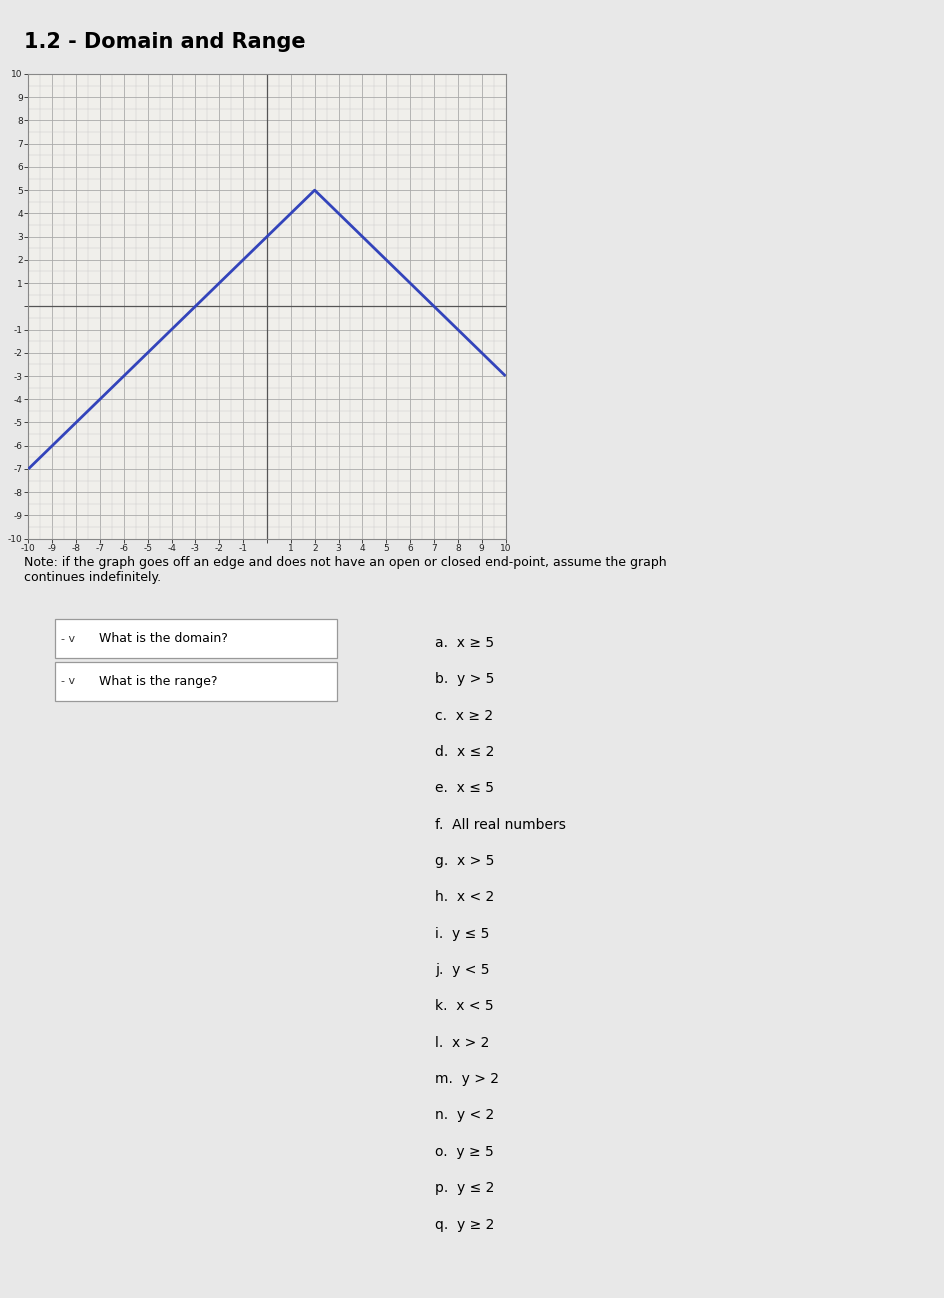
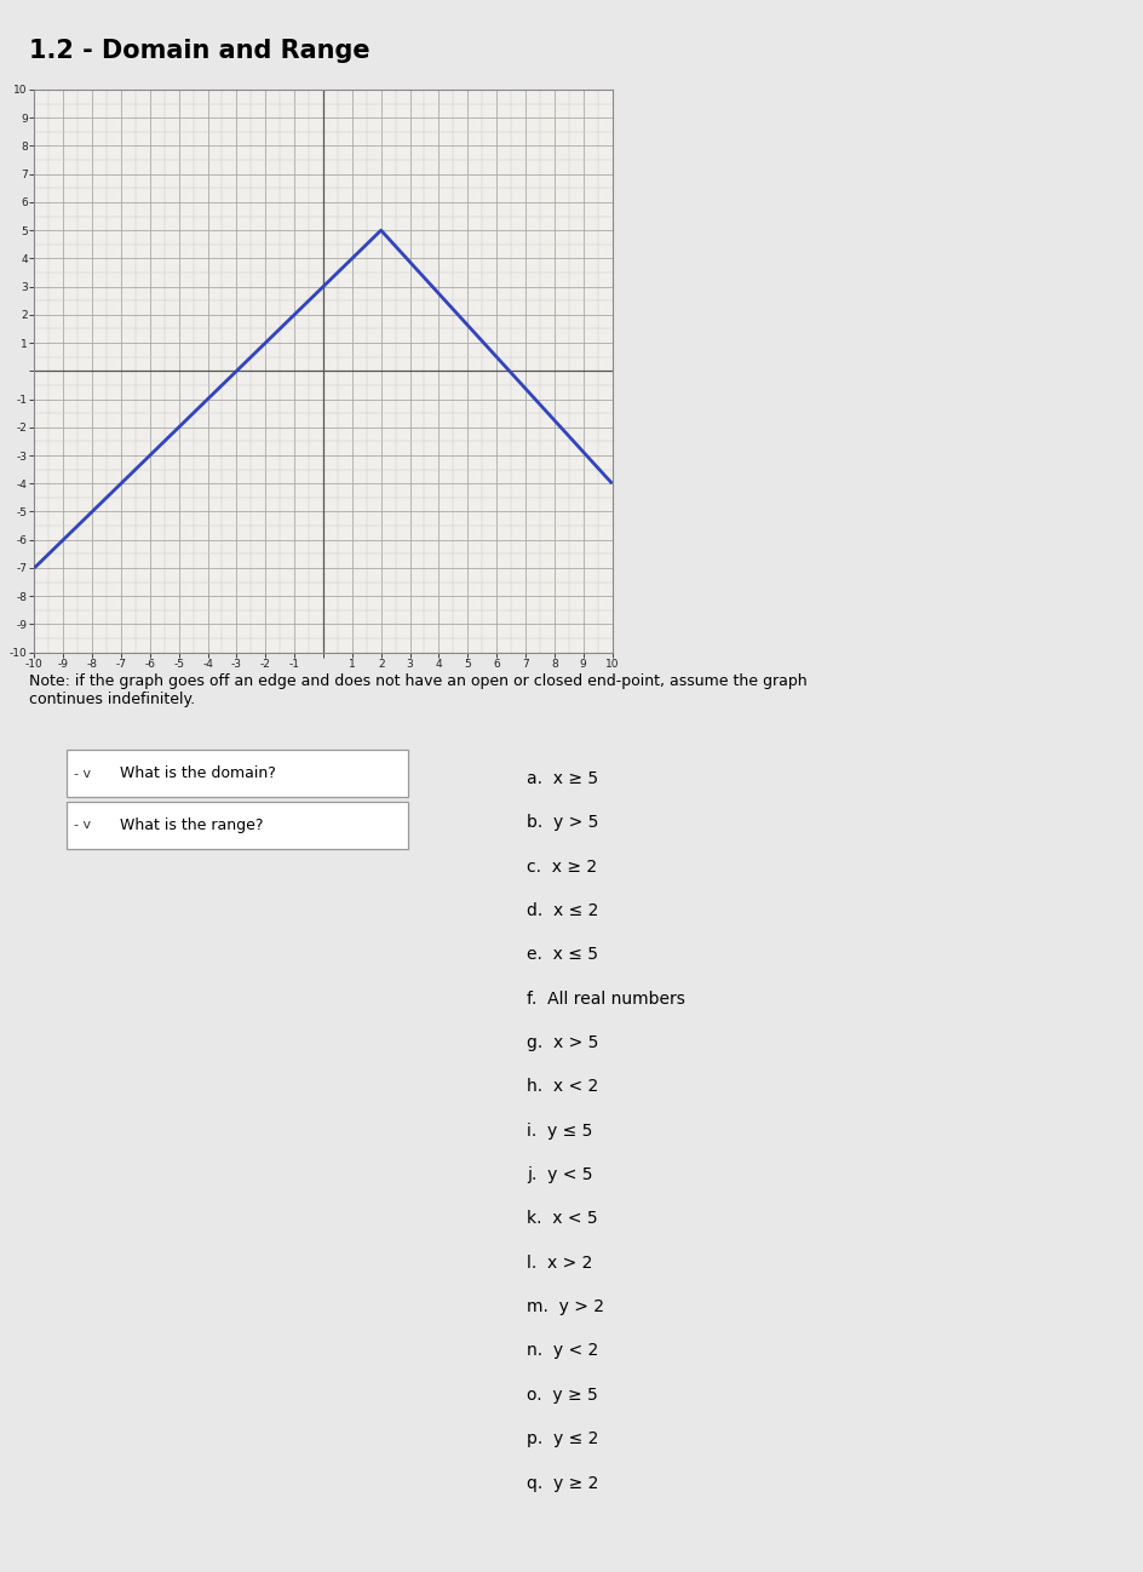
10: -3 -> -4
